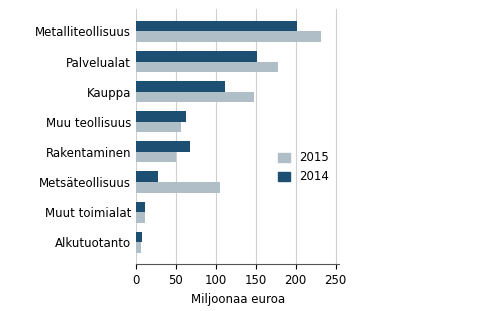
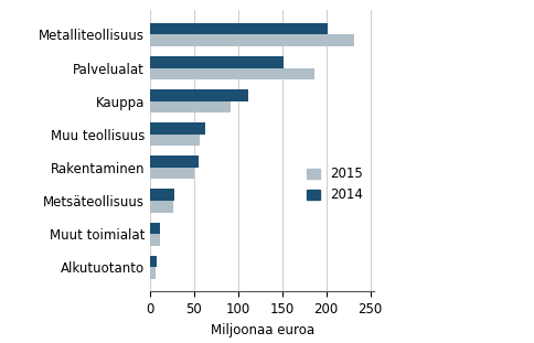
2015/Palvelualat: 178 -> 187
2015/Kauppa: 148 -> 92
2014/Rakentaminen: 68 -> 55
2015/Metsäteollisuus: 106 -> 27
